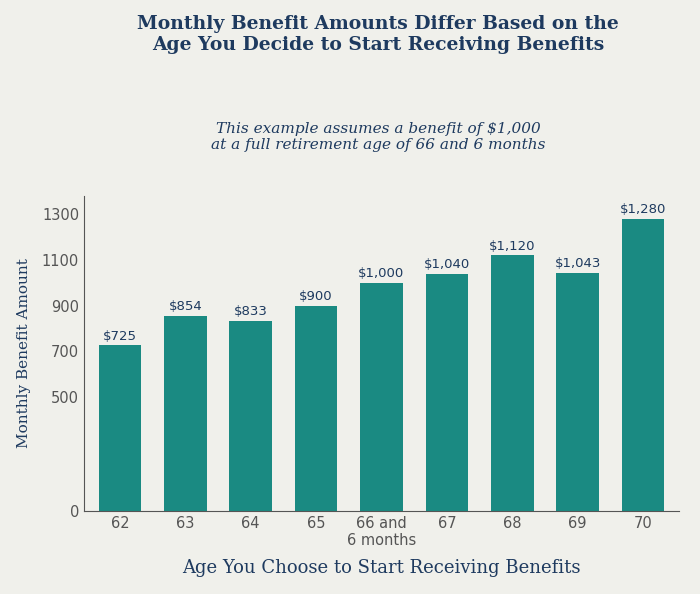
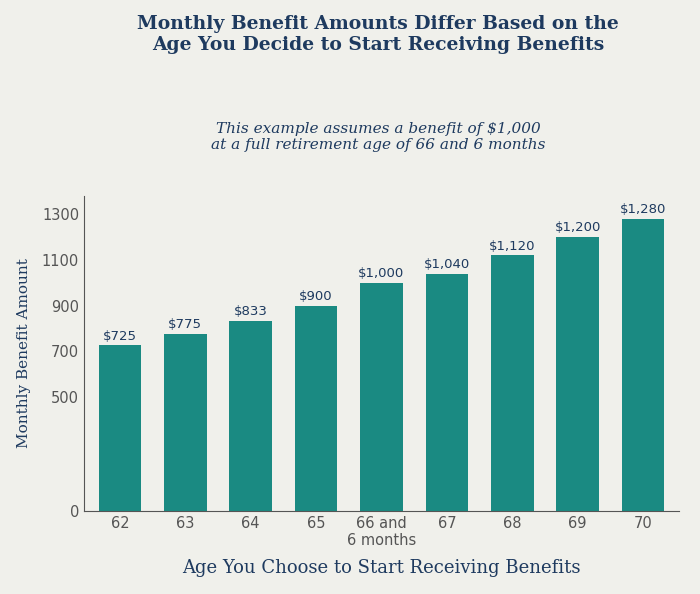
63: $854 -> $775
69: $1,043 -> $1,200
